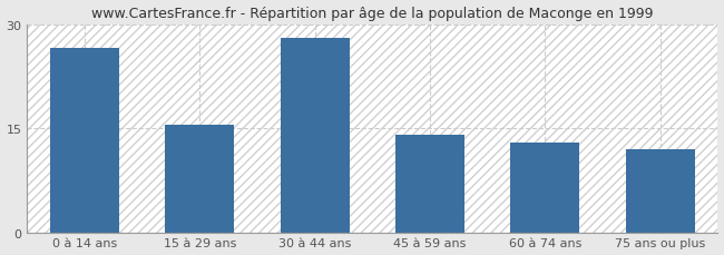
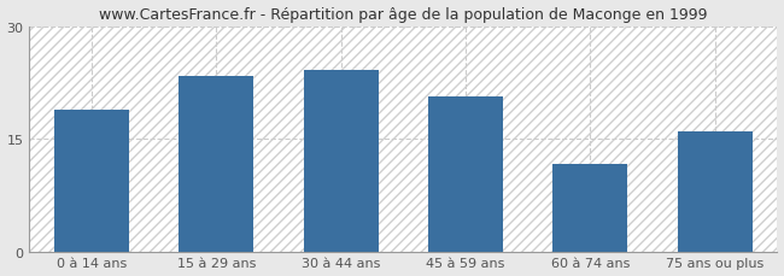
0 à 14 ans: 26.5 -> 18.8
15 à 29 ans: 15.5 -> 23.4
30 à 44 ans: 28.0 -> 24.2
45 à 59 ans: 14.0 -> 20.6
60 à 74 ans: 13.0 -> 11.6
75 ans ou plus: 12.0 -> 16.0
